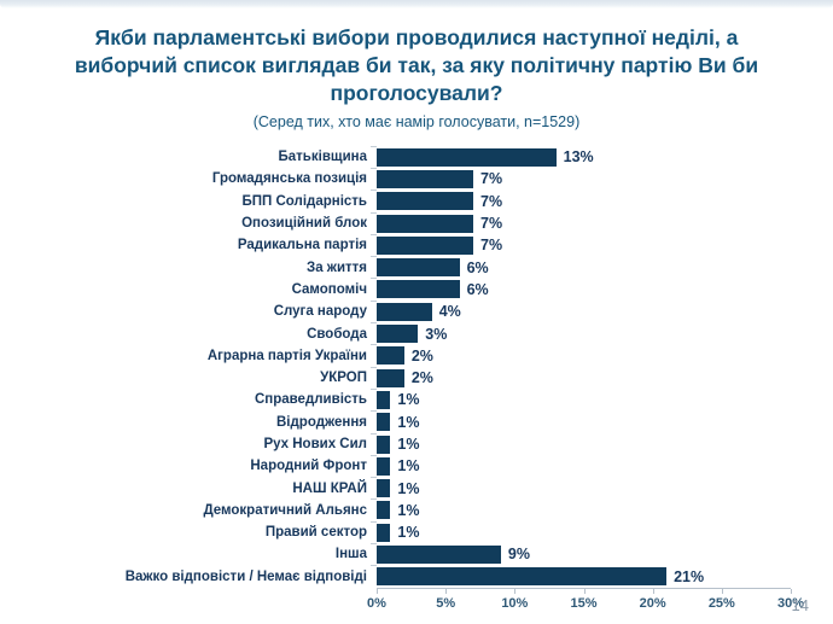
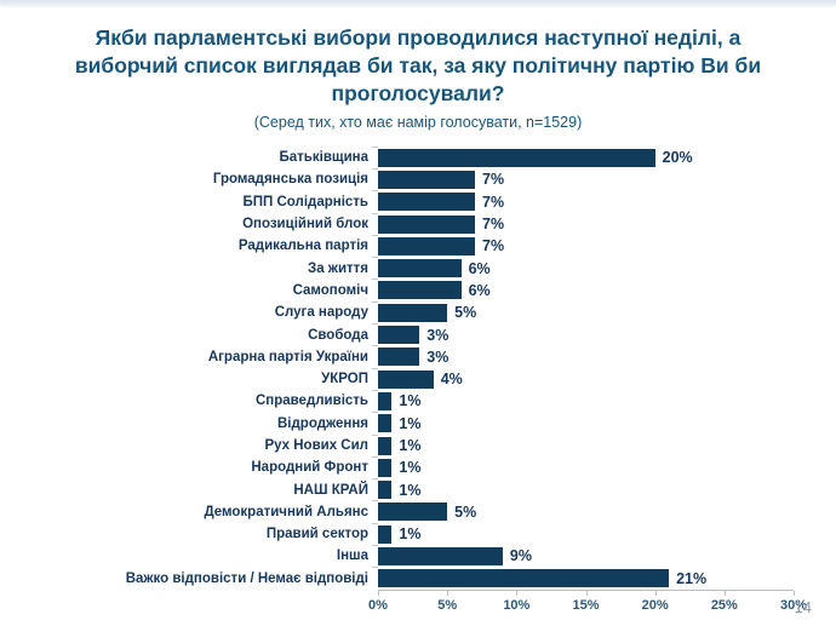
Батьківщина: 13% -> 20%
Слуга народу: 4% -> 5%
Аграрна партія України: 2% -> 3%
УКРОП: 2% -> 4%
Демократичний Альянс: 1% -> 5%
